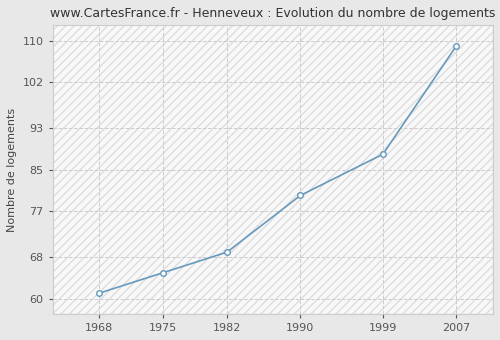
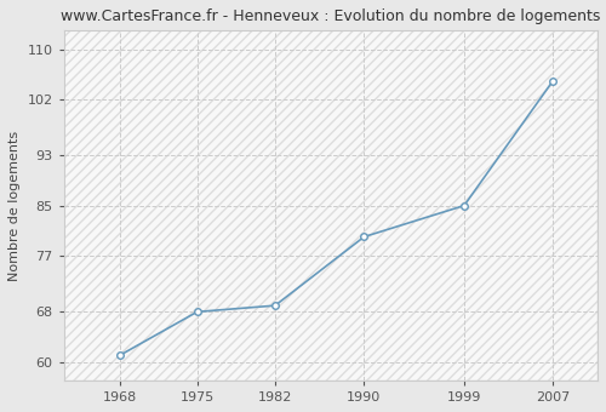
1975: 65 -> 68
1999: 88 -> 85
2007: 109 -> 105
